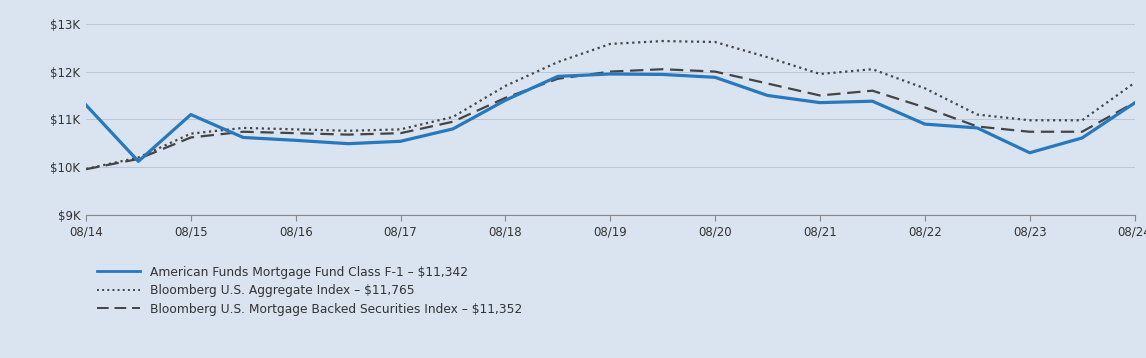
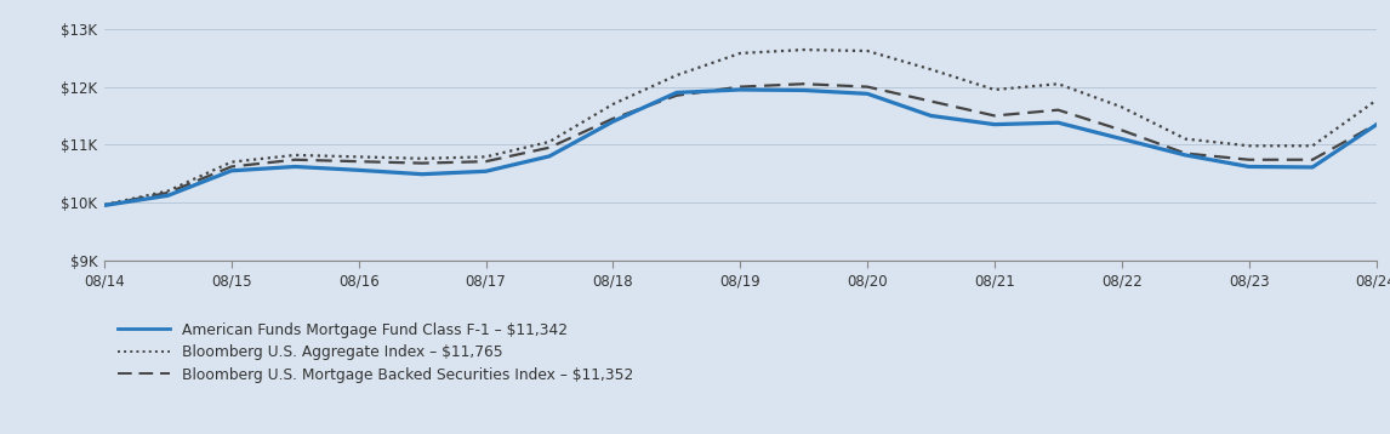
American Funds Mortgage Fund Class F-1 – $11,342/08/14: $11.30K -> $9.95K
American Funds Mortgage Fund Class F-1 – $11,342/08/15: $11.10K -> $10.55K
American Funds Mortgage Fund Class F-1 – $11,342/08/22: $10.90K -> $11.10K
American Funds Mortgage Fund Class F-1 – $11,342/08/23: $10.30K -> $10.62K
